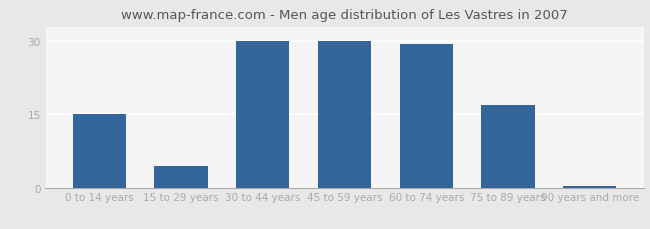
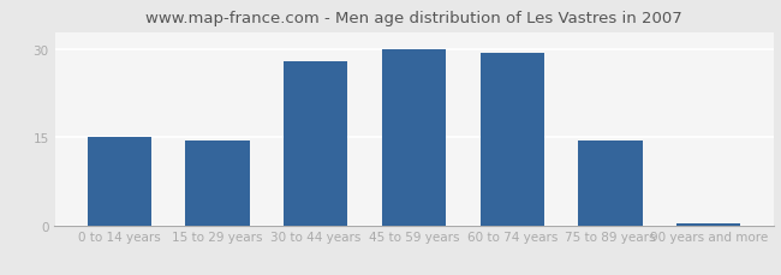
15 to 29 years: 4.5 -> 14.5
30 to 44 years: 30.0 -> 28.0
75 to 89 years: 17.0 -> 14.5
